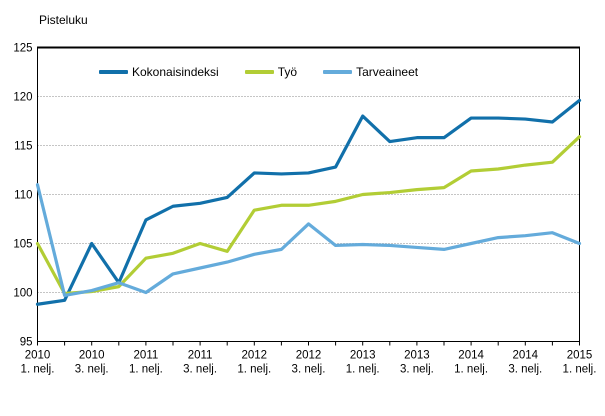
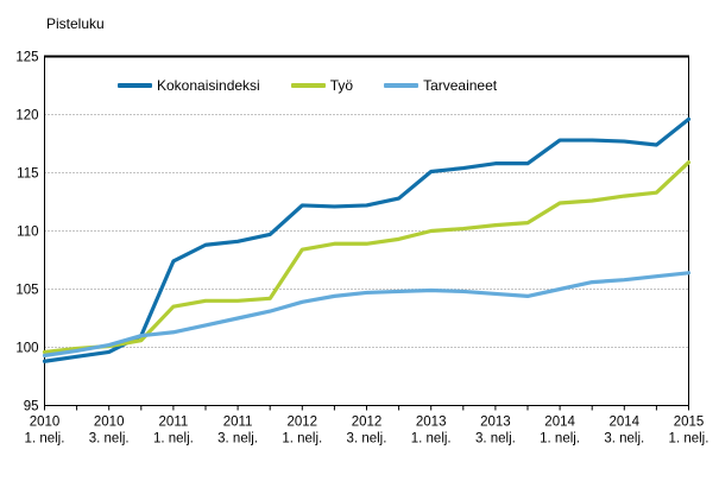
Työ/2010 1. nelj.: 105 -> 100
Tarveaineet/2010 1. nelj.: 111 -> 99
Kokonaisindeksi/2010 3. nelj.: 105 -> 100
Tarveaineet/2011 1. nelj.: 100 -> 101
Työ/2011 3. nelj.: 105 -> 104
Tarveaineet/2012 3. nelj.: 107 -> 105
Kokonaisindeksi/2013 1. nelj.: 118 -> 115
Tarveaineet/2015 1. nelj.: 105 -> 106
